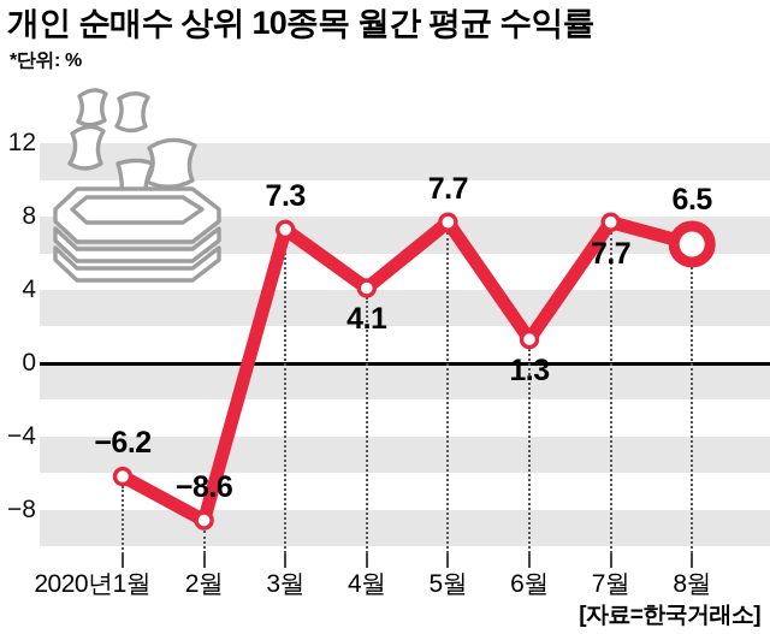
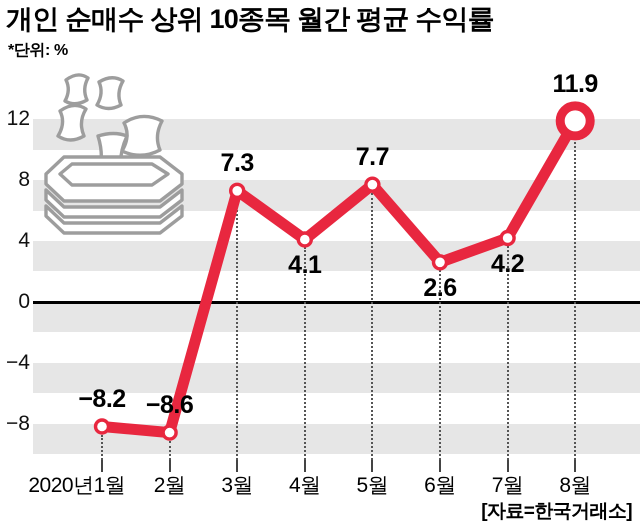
2020년1월: −6.2 -> −8.2
6월: 1.3 -> 2.6
7월: 7.7 -> 4.2
8월: 6.5 -> 11.9
